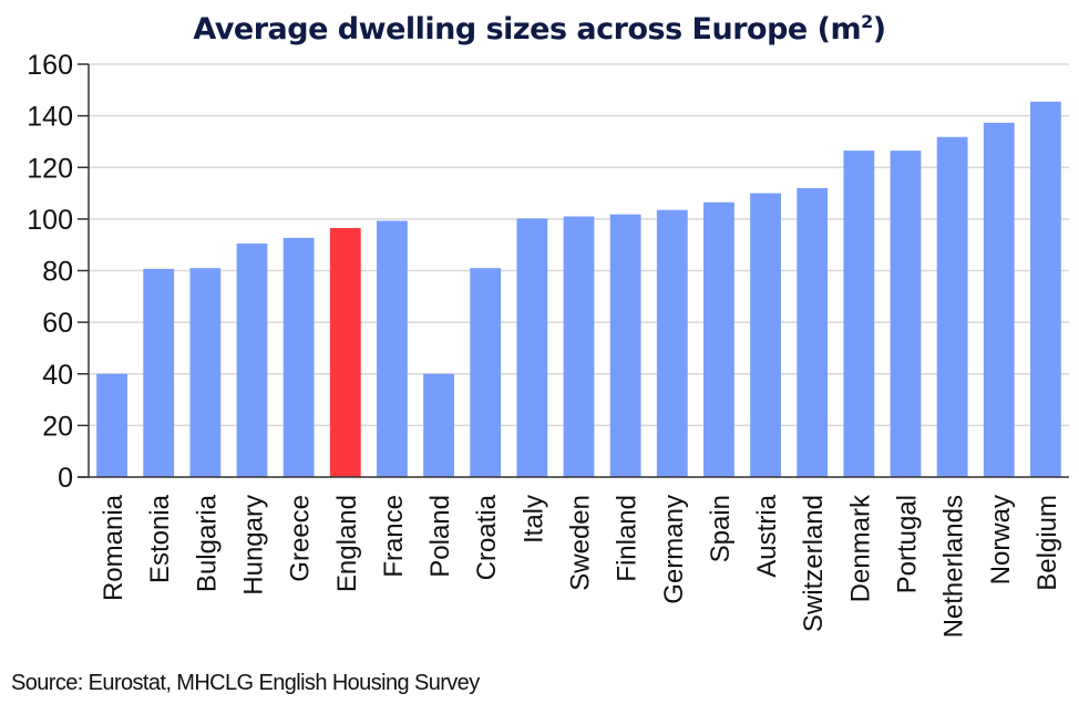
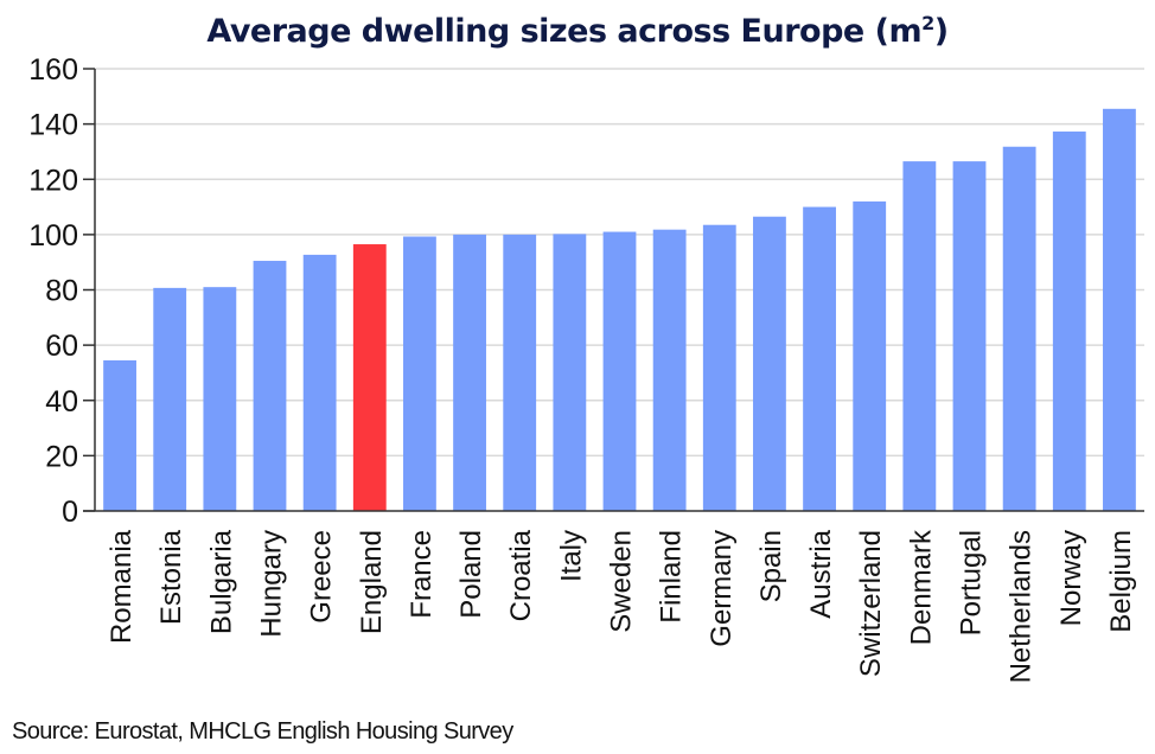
Romania: 40 -> 54
Poland: 40 -> 100
Croatia: 81 -> 100
